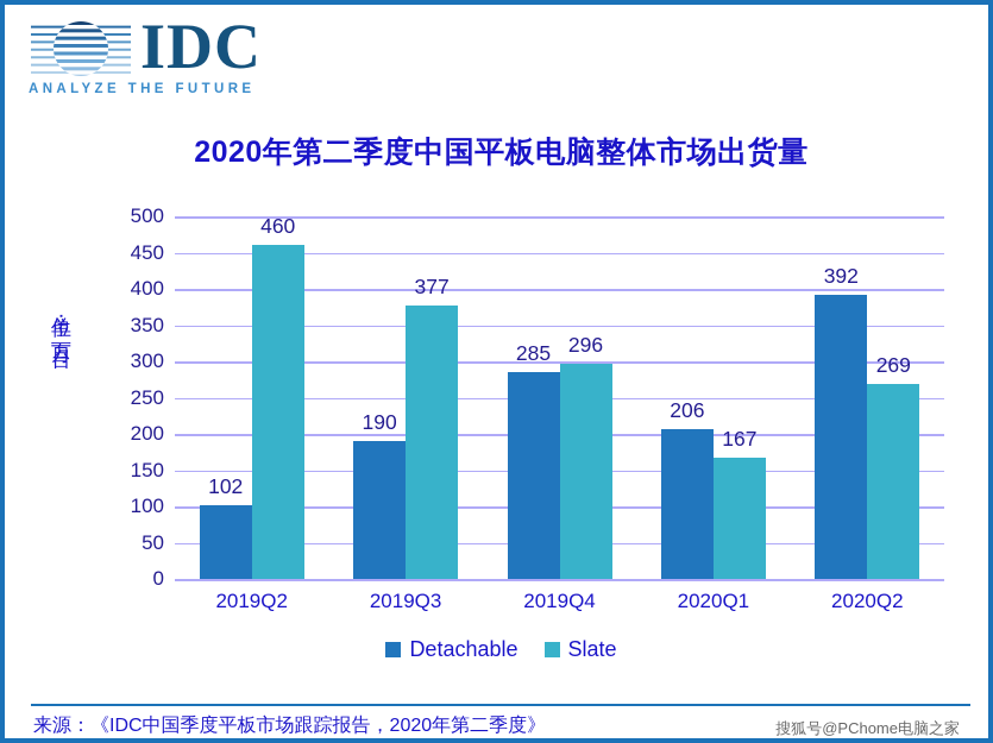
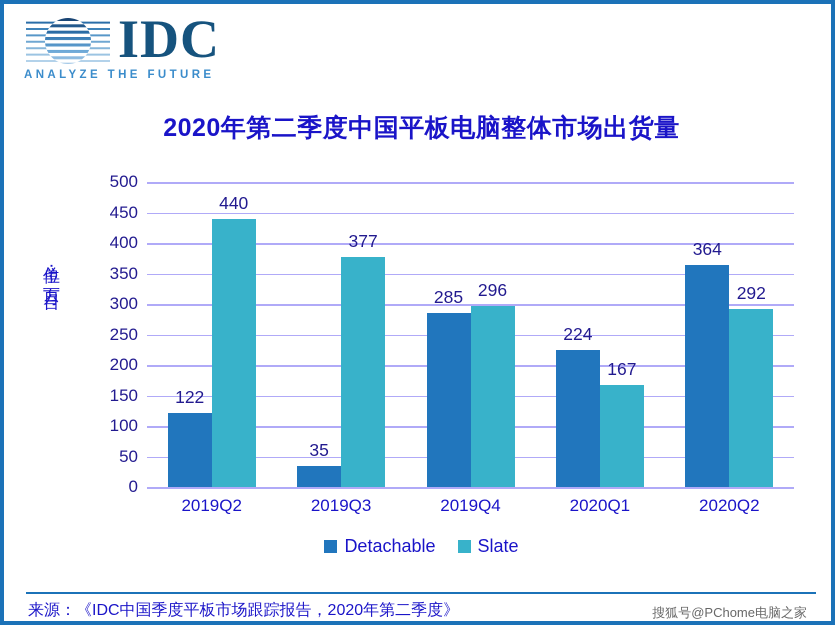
Detachable/2019Q2: 102 -> 122
Slate/2019Q2: 460 -> 440
Detachable/2019Q3: 190 -> 35
Detachable/2020Q1: 206 -> 224
Detachable/2020Q2: 392 -> 364
Slate/2020Q2: 269 -> 292
